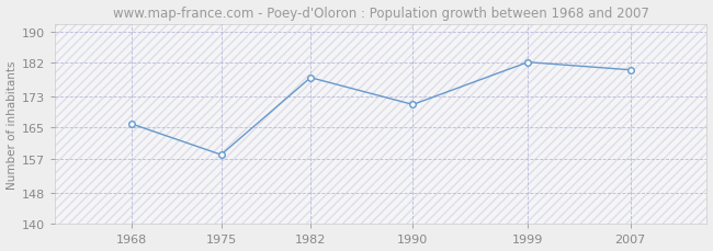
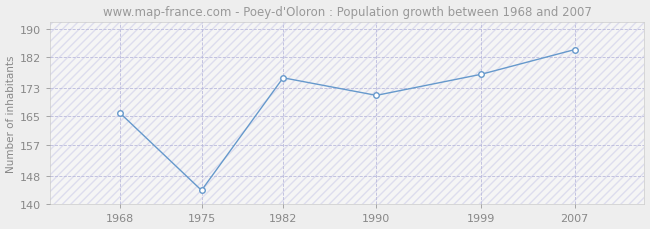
1975: 158 -> 144
1982: 178 -> 176
1999: 182 -> 177
2007: 180 -> 184
